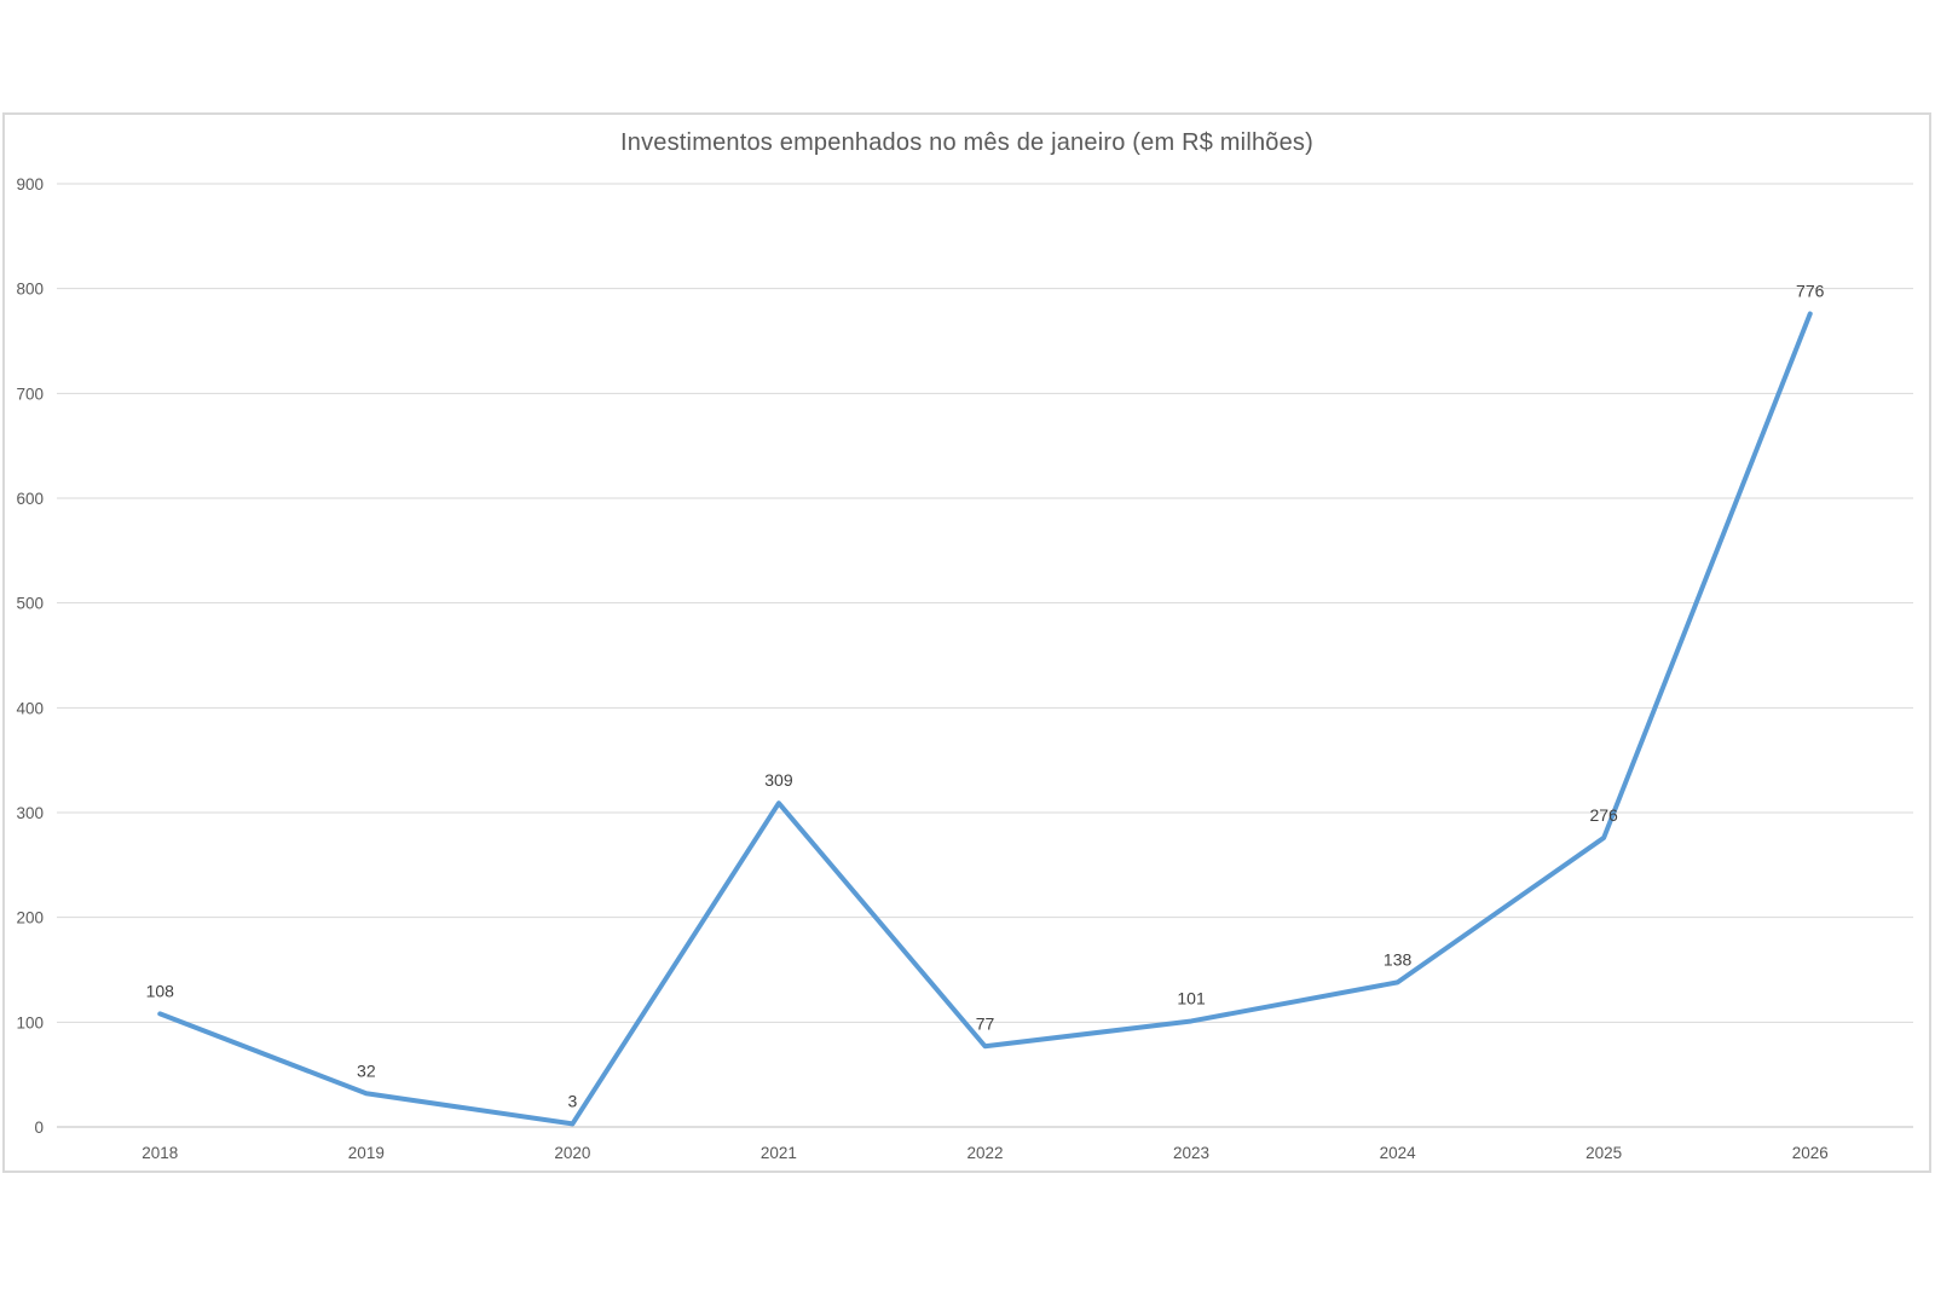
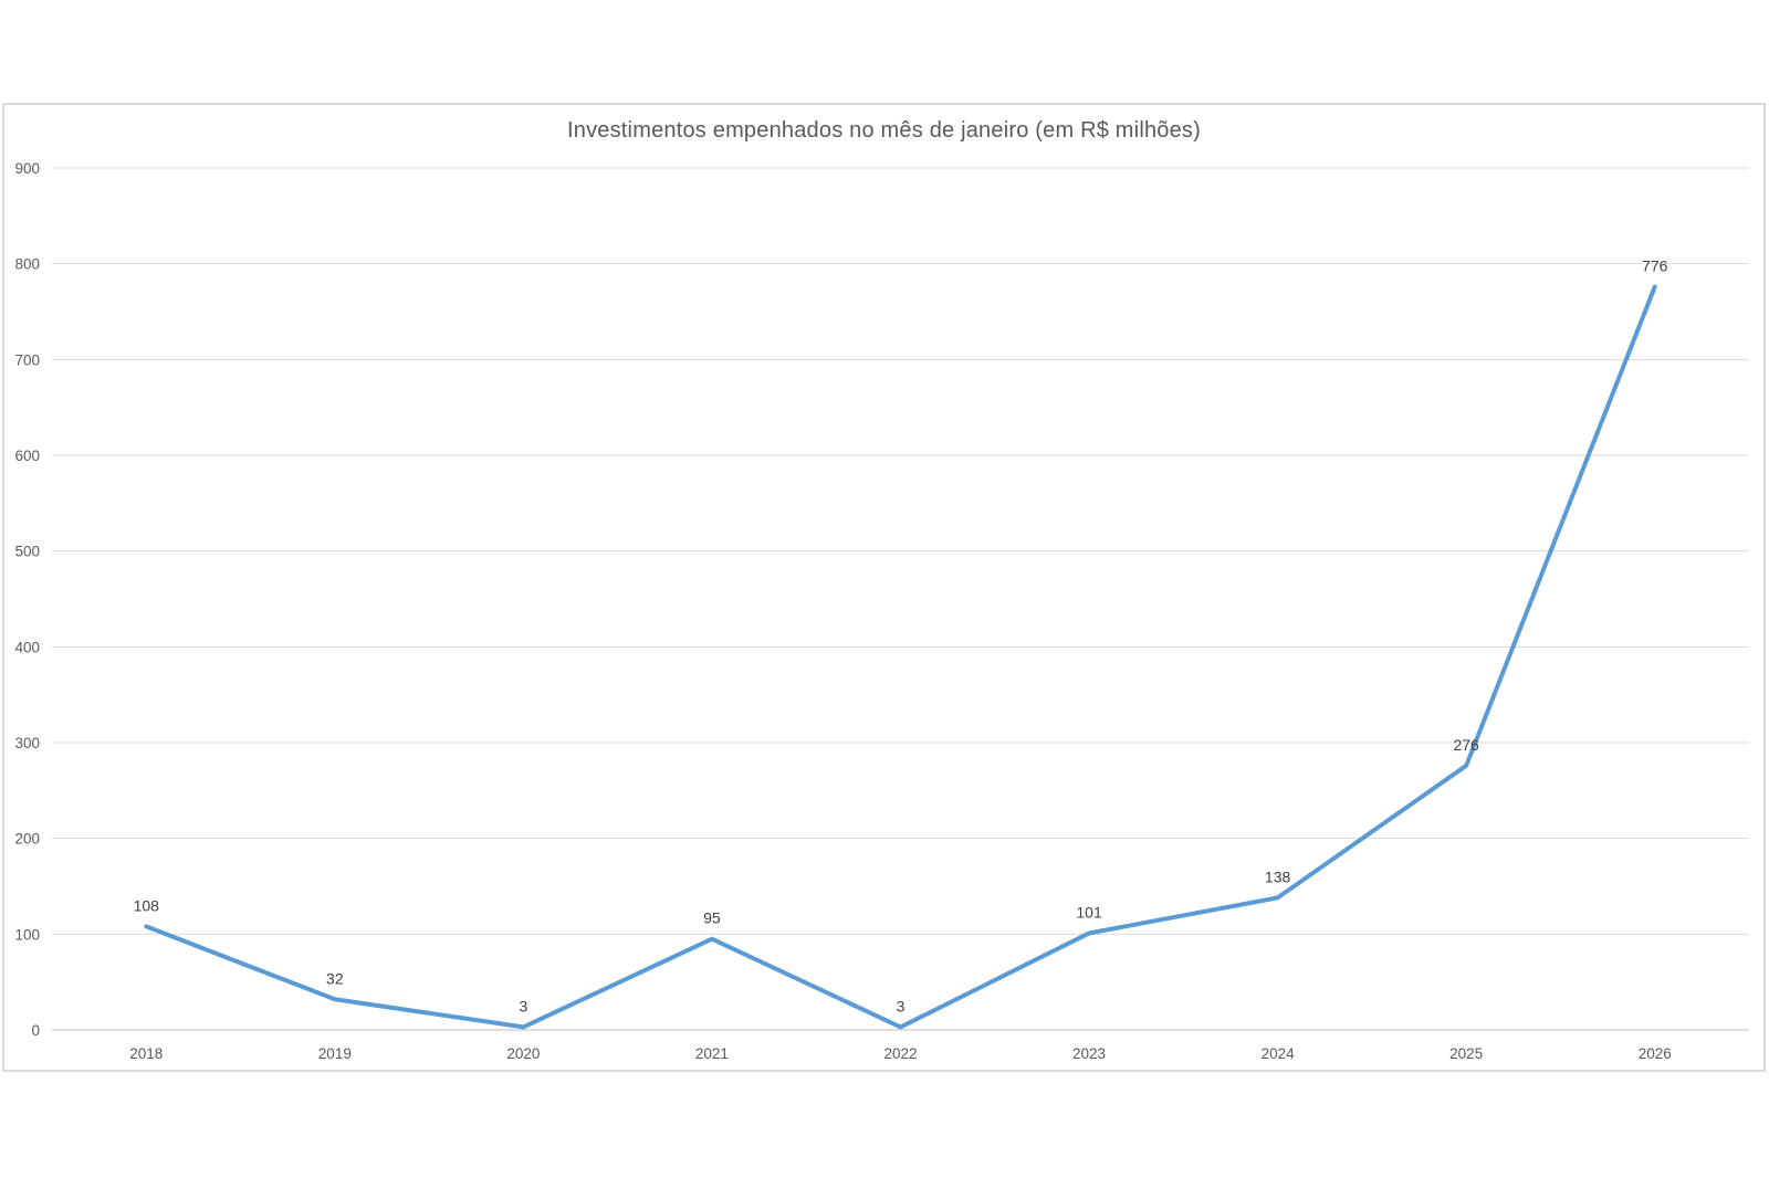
2021: 309 -> 95
2022: 77 -> 3
